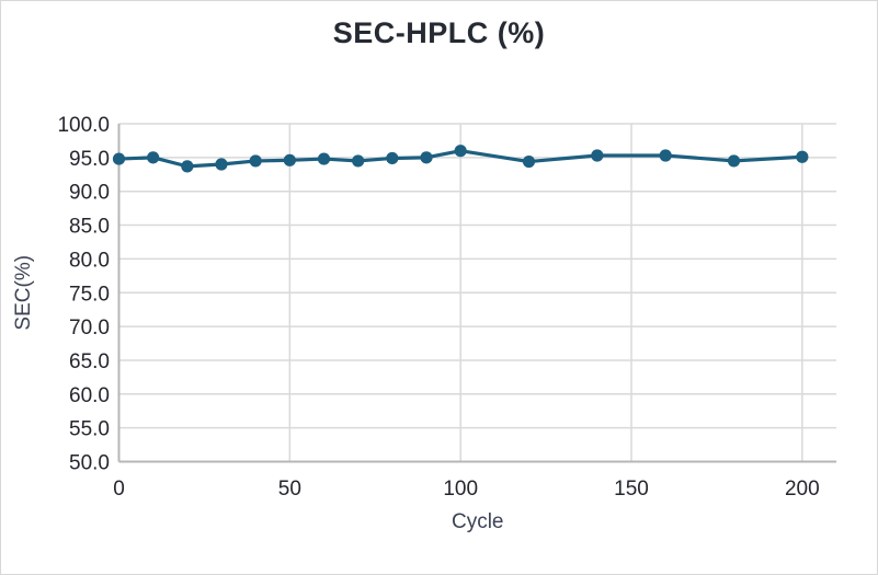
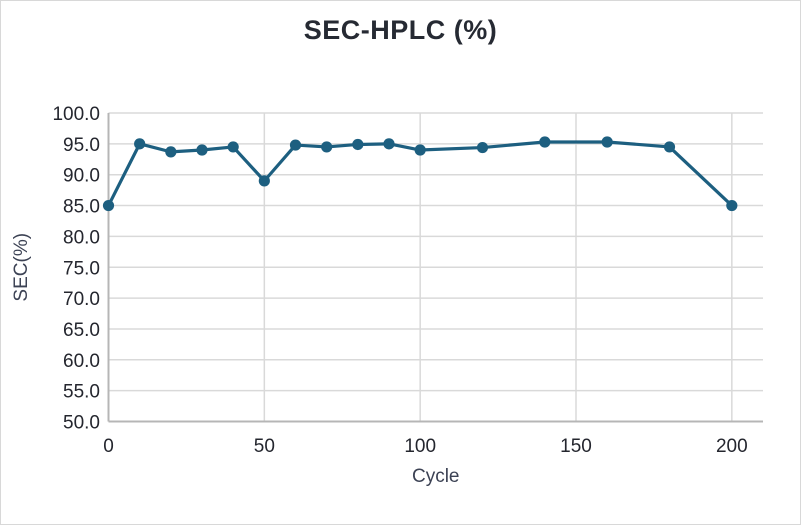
0: 95 -> 85
50: 95 -> 89
100: 96 -> 94
200: 95 -> 85
